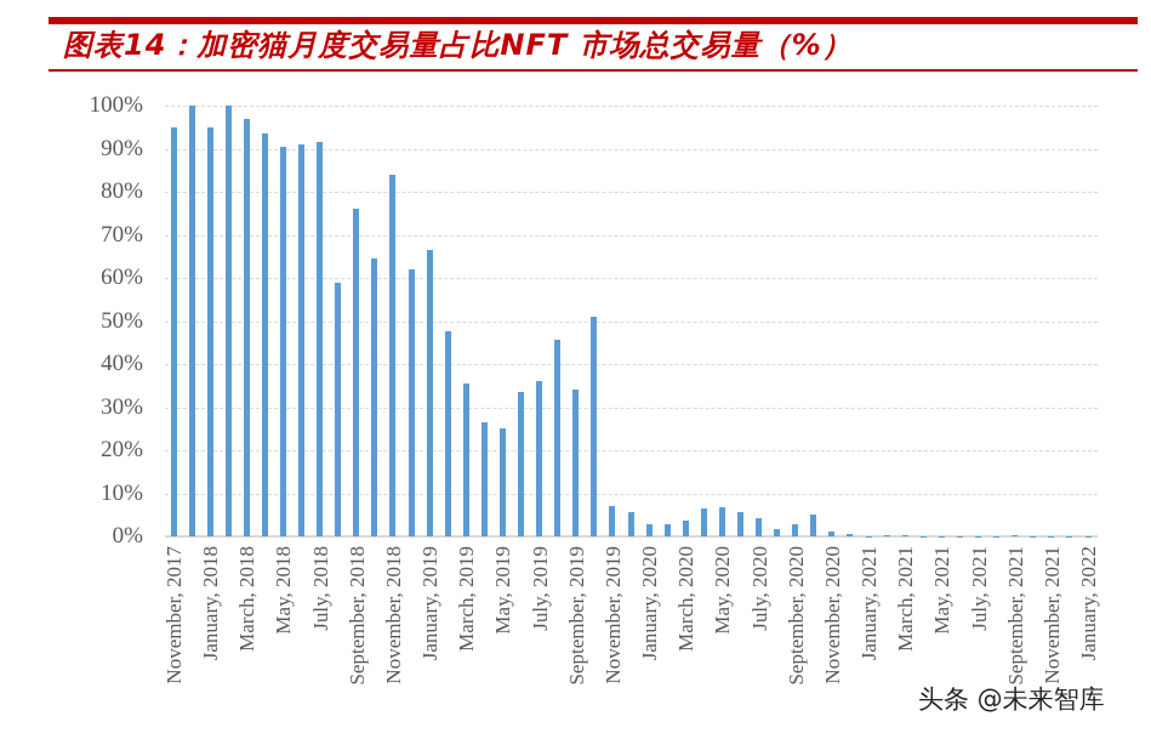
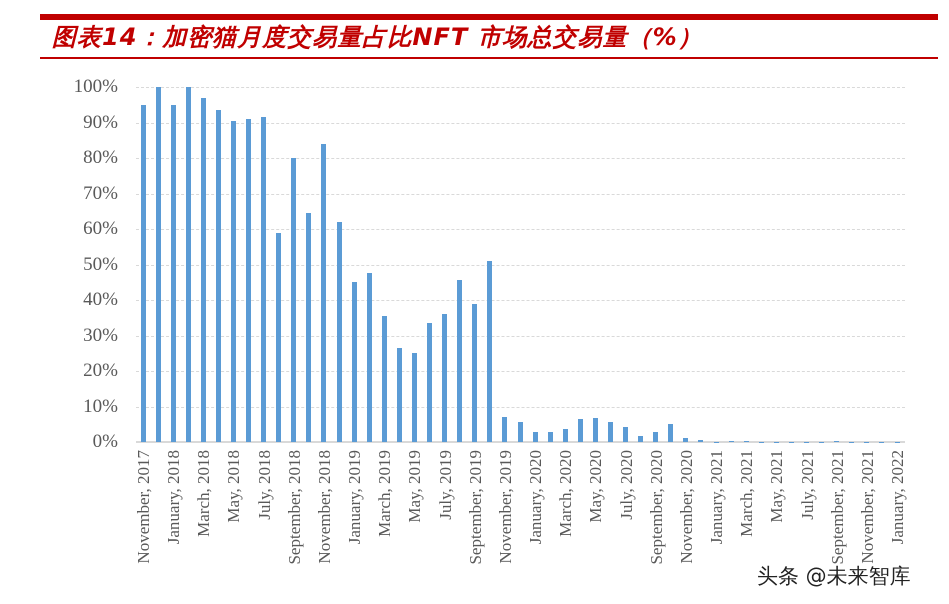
September, 2018: 76% -> 80%
January, 2019: 66% -> 45%
September, 2019: 34% -> 39%
